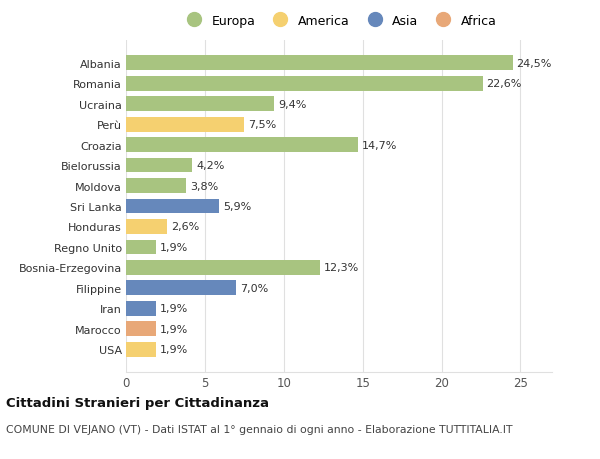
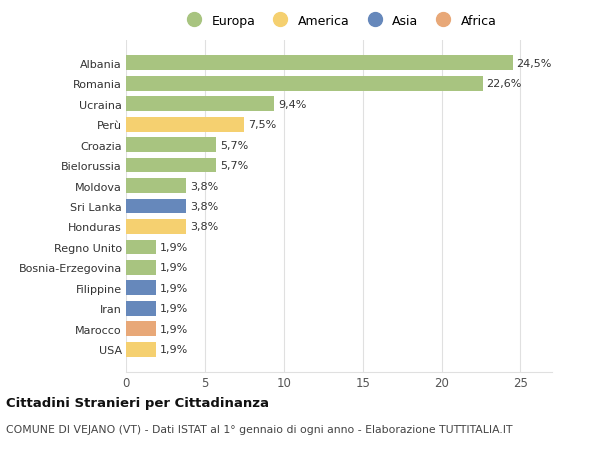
Croazia: 14,7% -> 5,7%
Bielorussia: 4,2% -> 5,7%
Sri Lanka: 5,9% -> 3,8%
Honduras: 2,6% -> 3,8%
Bosnia-Erzegovina: 12,3% -> 1,9%
Filippine: 7,0% -> 1,9%
